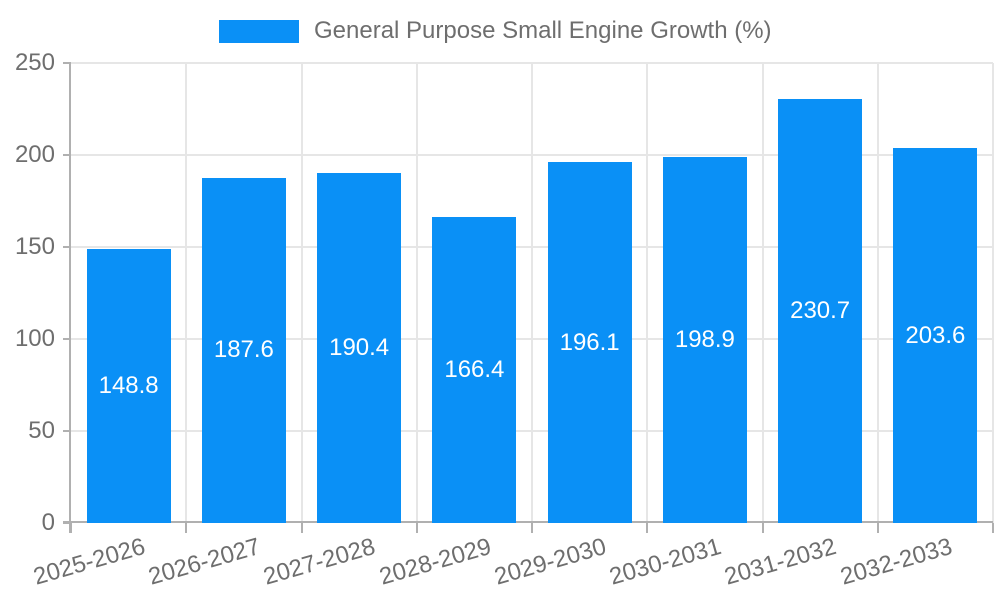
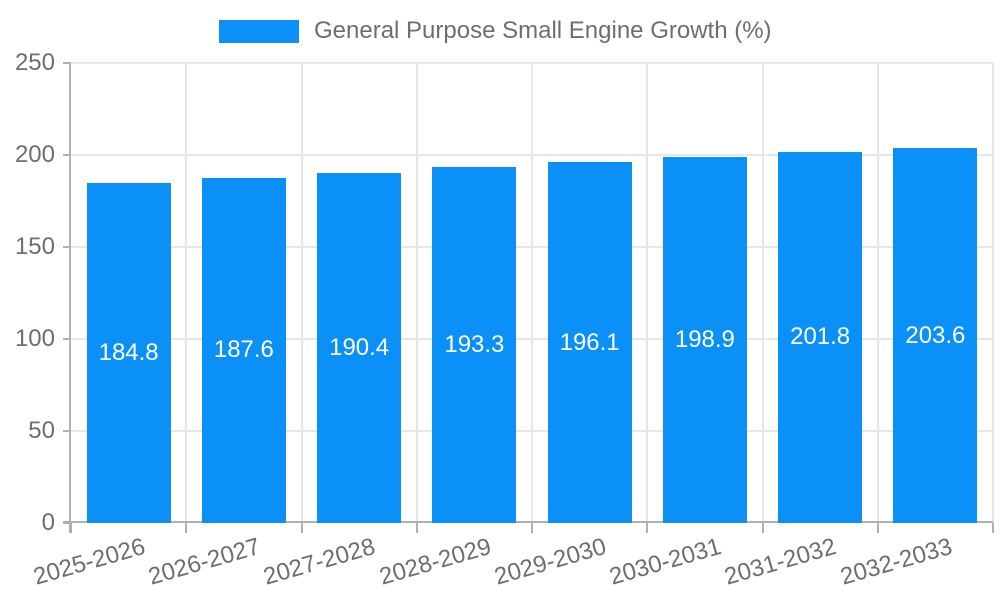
2025-2026: 148.8 -> 184.8
2028-2029: 166.4 -> 193.3
2031-2032: 230.7 -> 201.8
